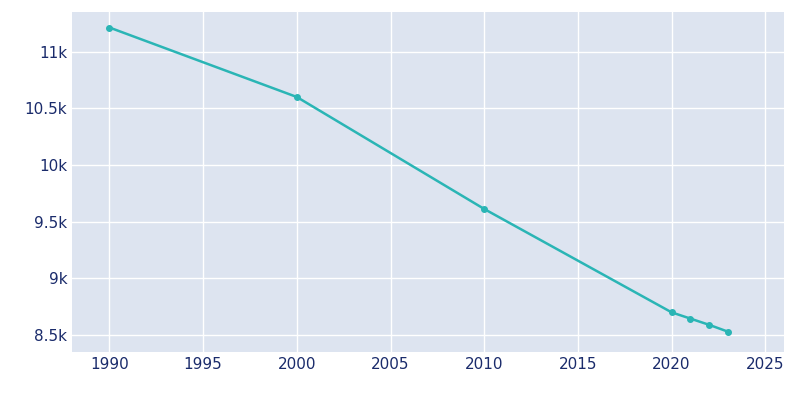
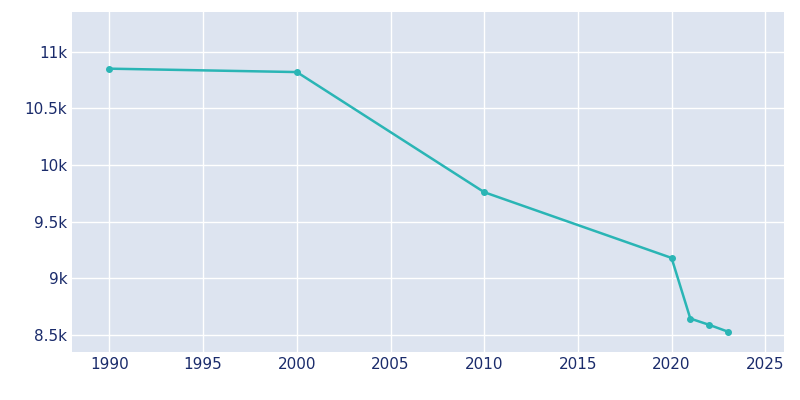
1990: 11.21k -> 10.85k
2000: 10.60k -> 10.82k
2010: 9.61k -> 9.76k
2020: 8.70k -> 9.18k
